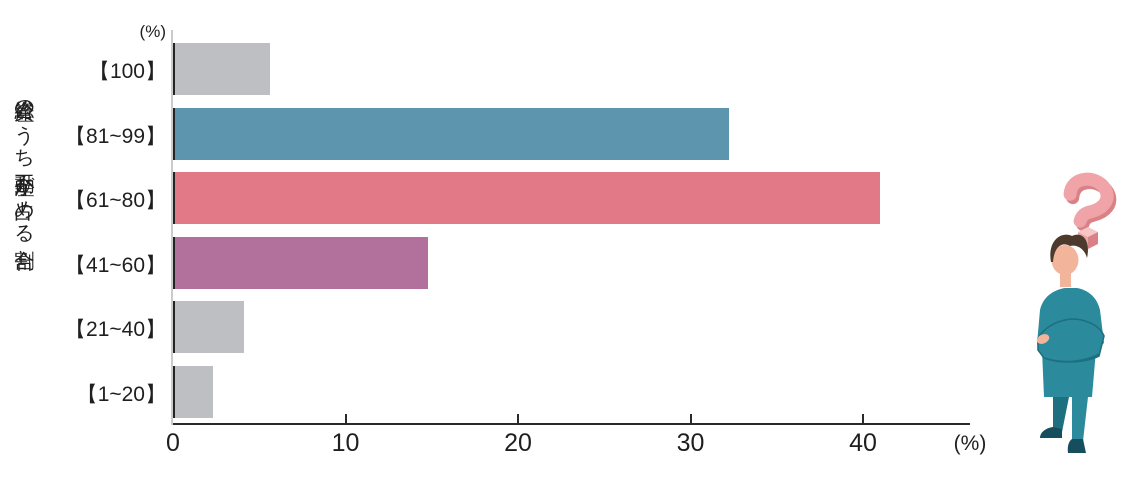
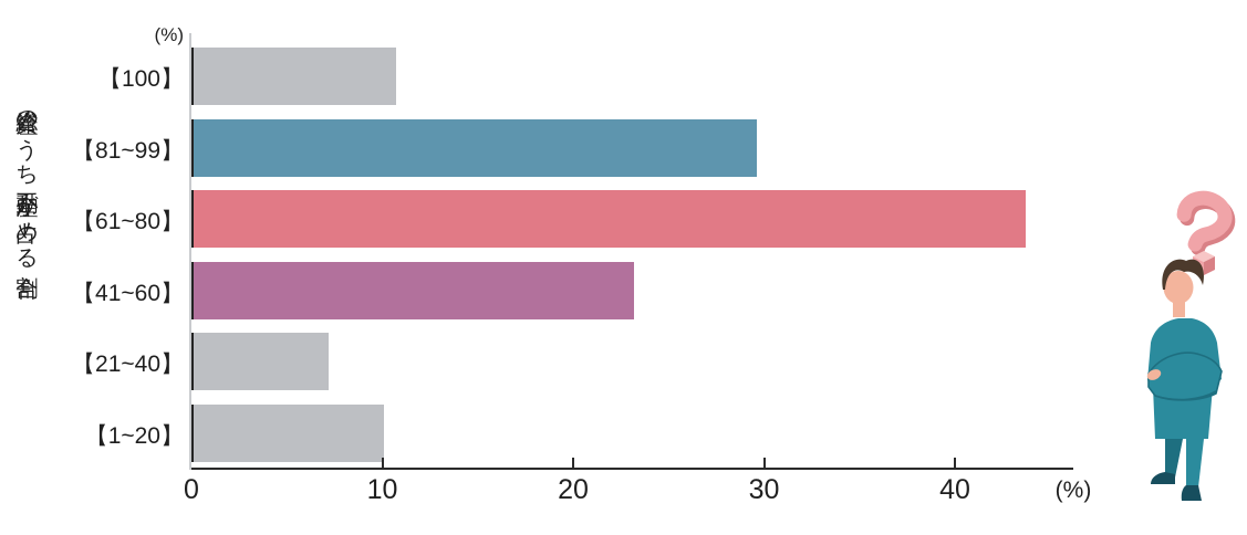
【100】: 5.6 -> 10.7
【81~99】: 32.2 -> 29.6
【61~80】: 41.0 -> 43.7
【41~60】: 14.8 -> 23.2
【21~40】: 4.1 -> 7.2
【1~20】: 2.3 -> 10.1
